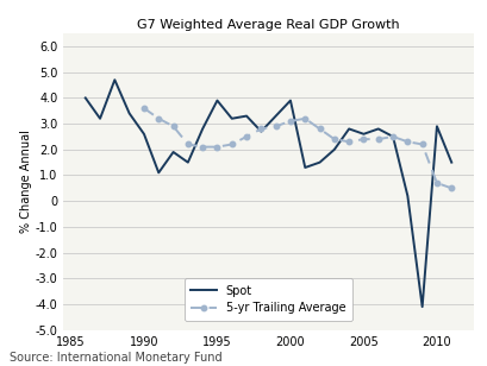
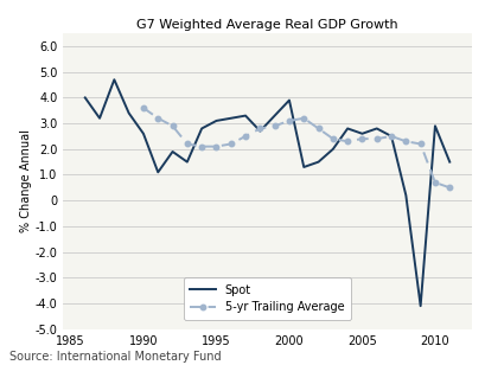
Spot/1995: 3.9 -> 3.1
